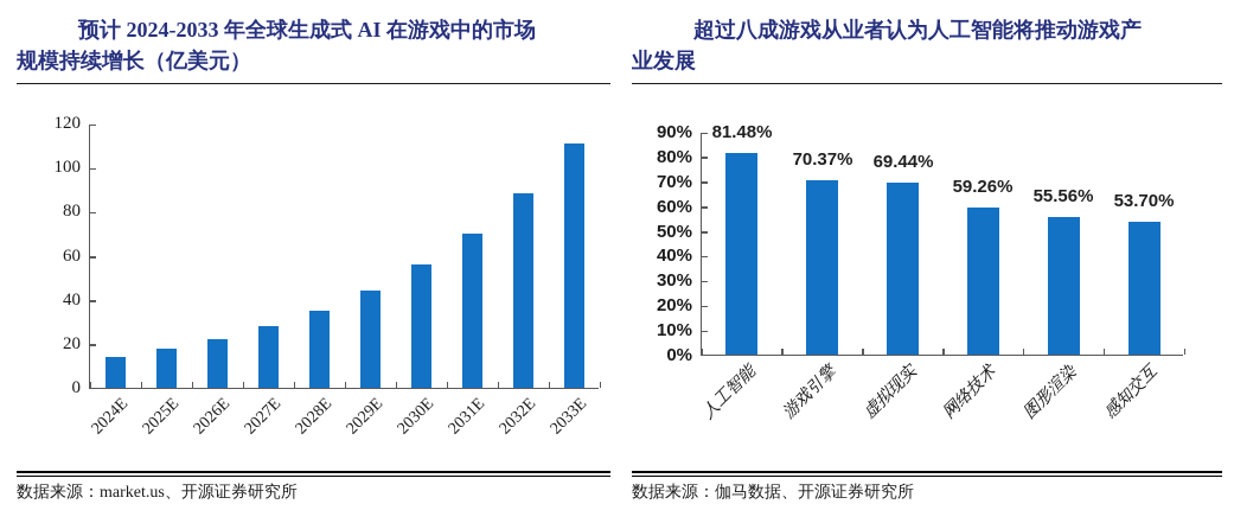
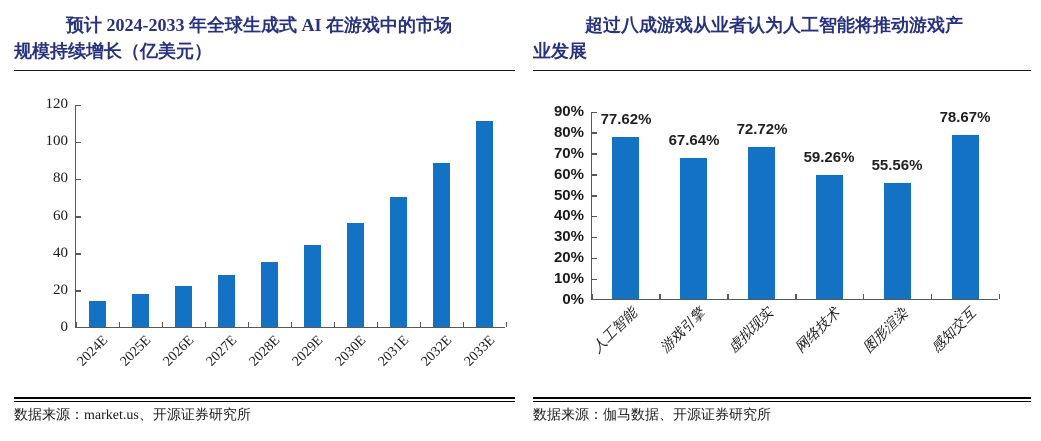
超过八成游戏从业者认为人工智能将推动游戏产业发展/人工智能: 81.48% -> 77.62%
超过八成游戏从业者认为人工智能将推动游戏产业发展/游戏引擎: 70.37% -> 67.64%
超过八成游戏从业者认为人工智能将推动游戏产业发展/虚拟现实: 69.44% -> 72.72%
超过八成游戏从业者认为人工智能将推动游戏产业发展/感知交互: 53.70% -> 78.67%
